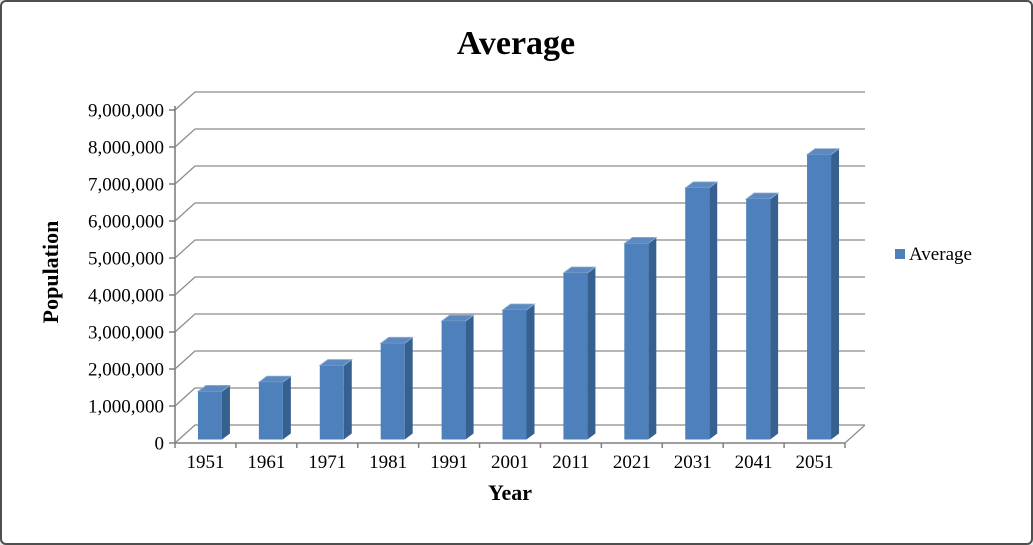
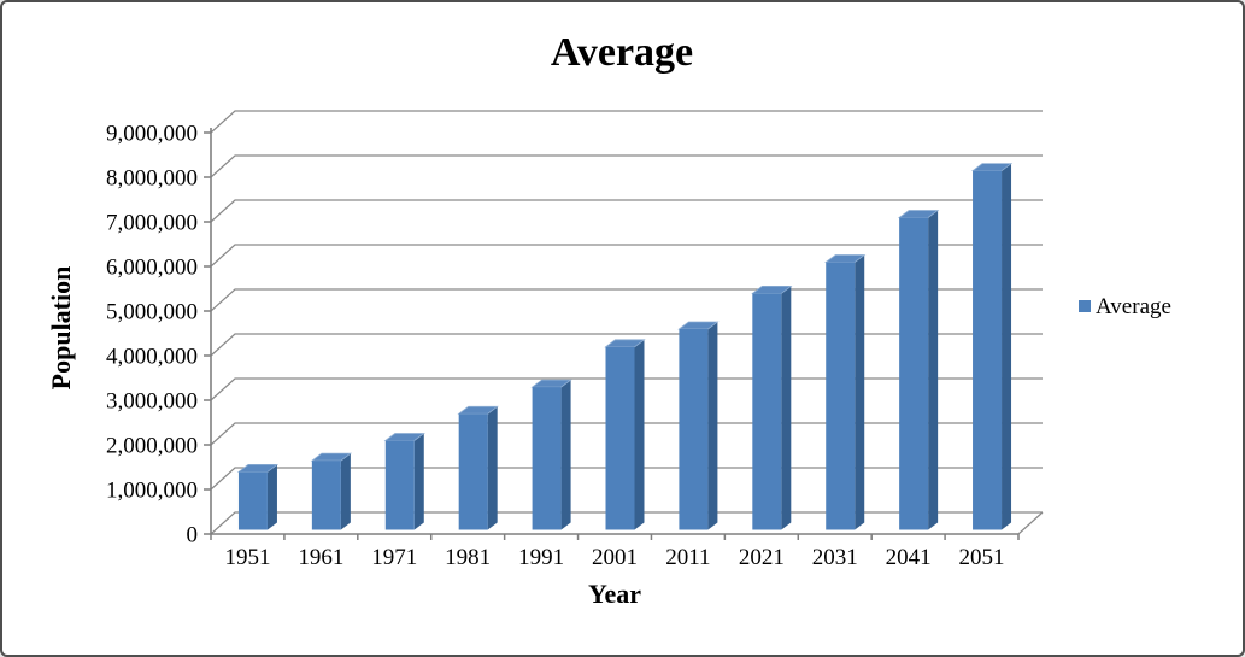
2001: 3500000 -> 4100000
2031: 6800000 -> 6000000
2041: 6500000 -> 7000000
2051: 7700000 -> 8000000
